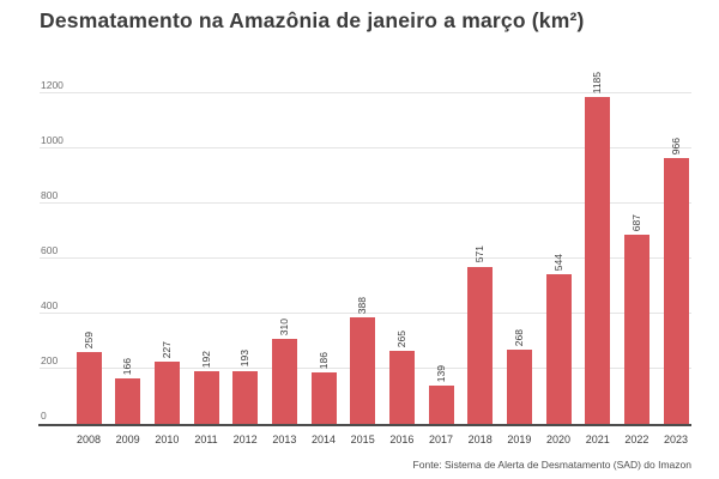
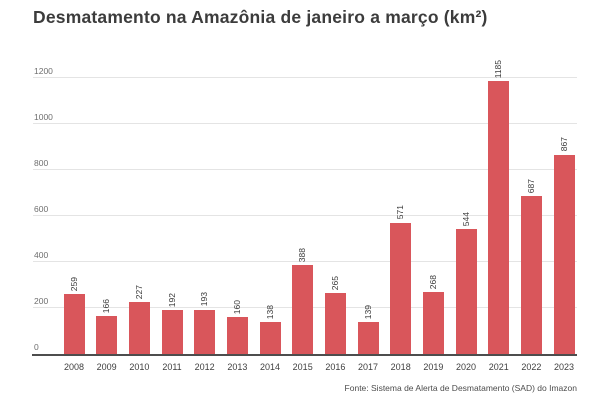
2013: 310 -> 160
2014: 186 -> 138
2023: 966 -> 867
